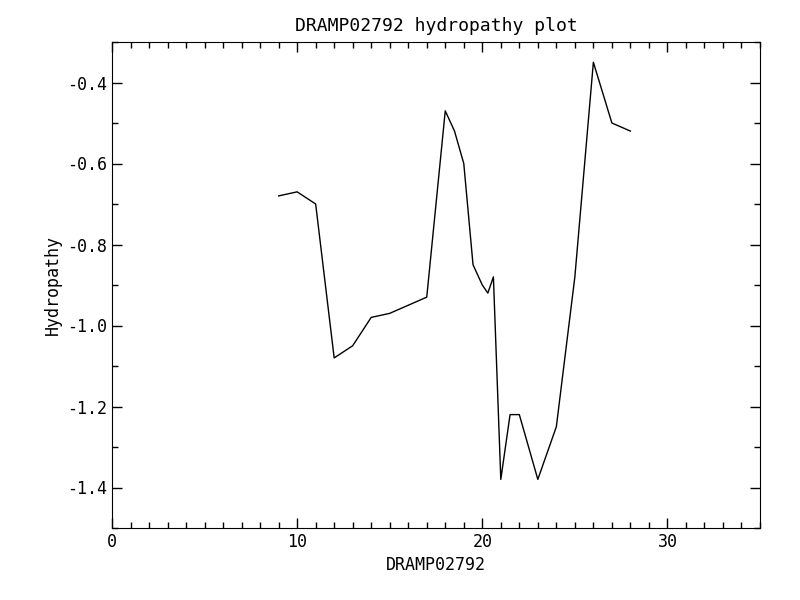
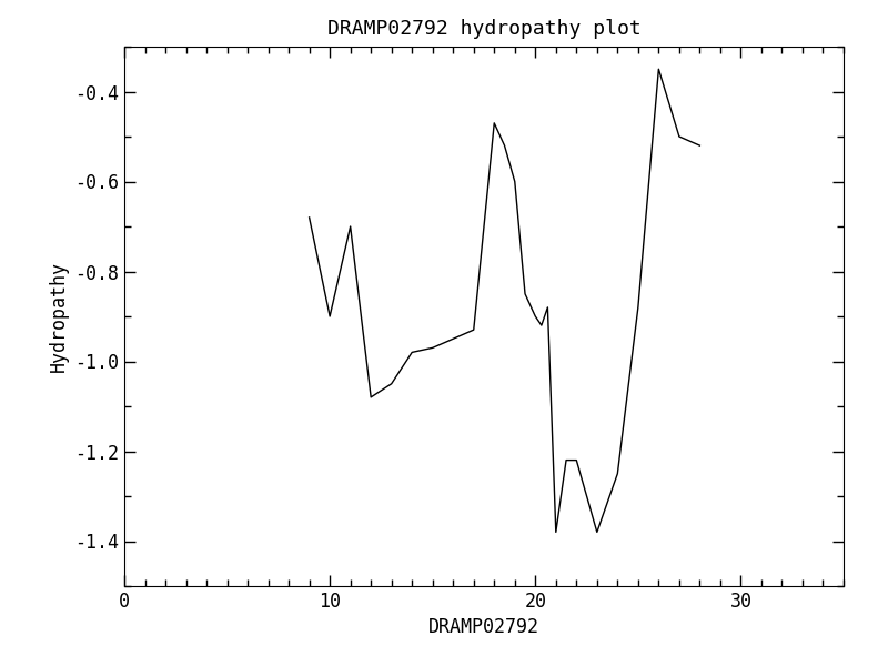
10: -0.67 -> -0.90
